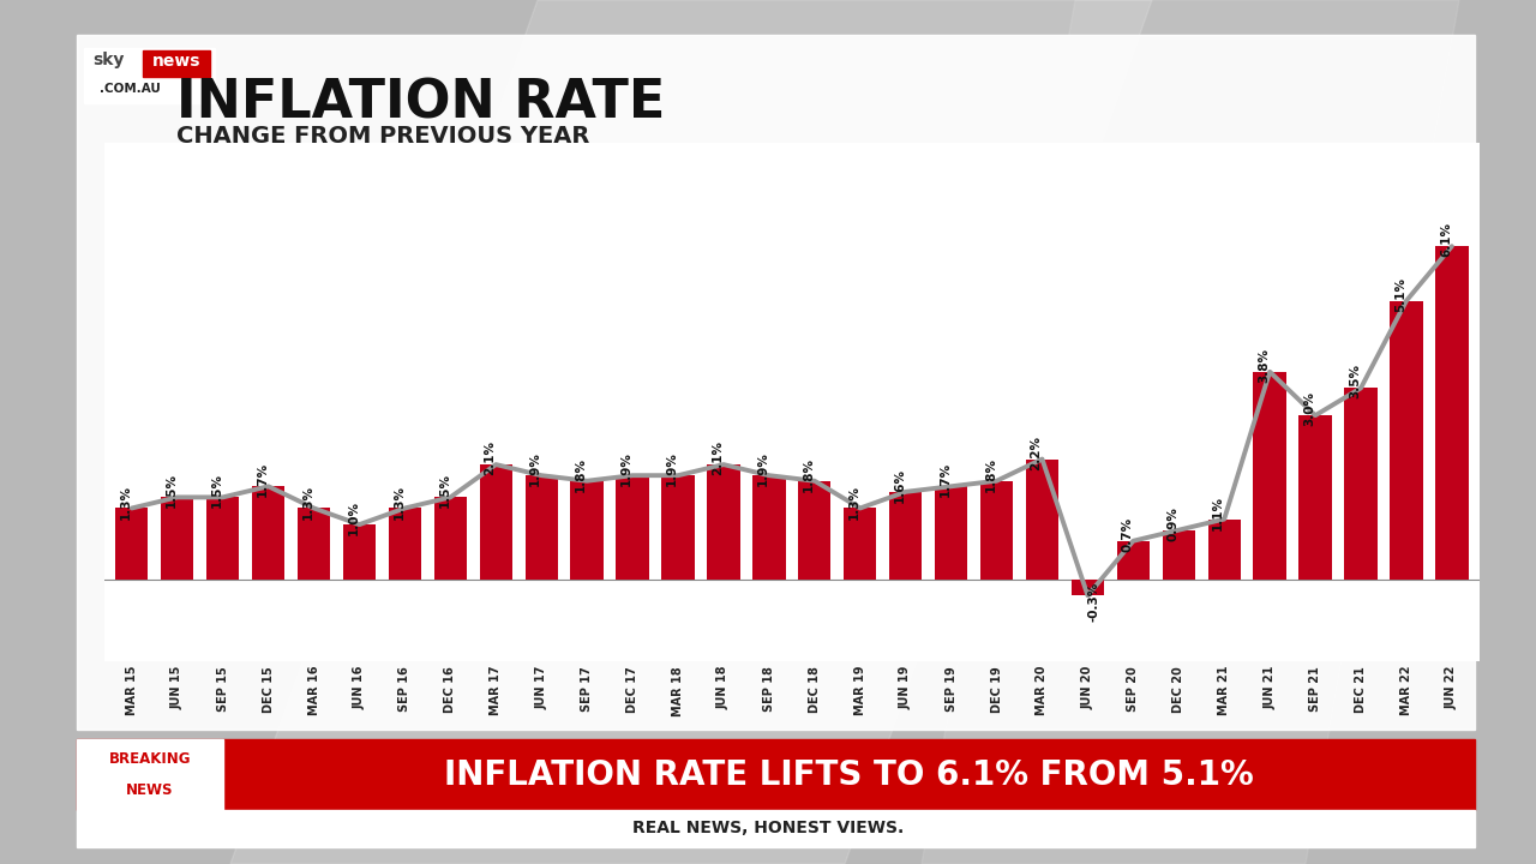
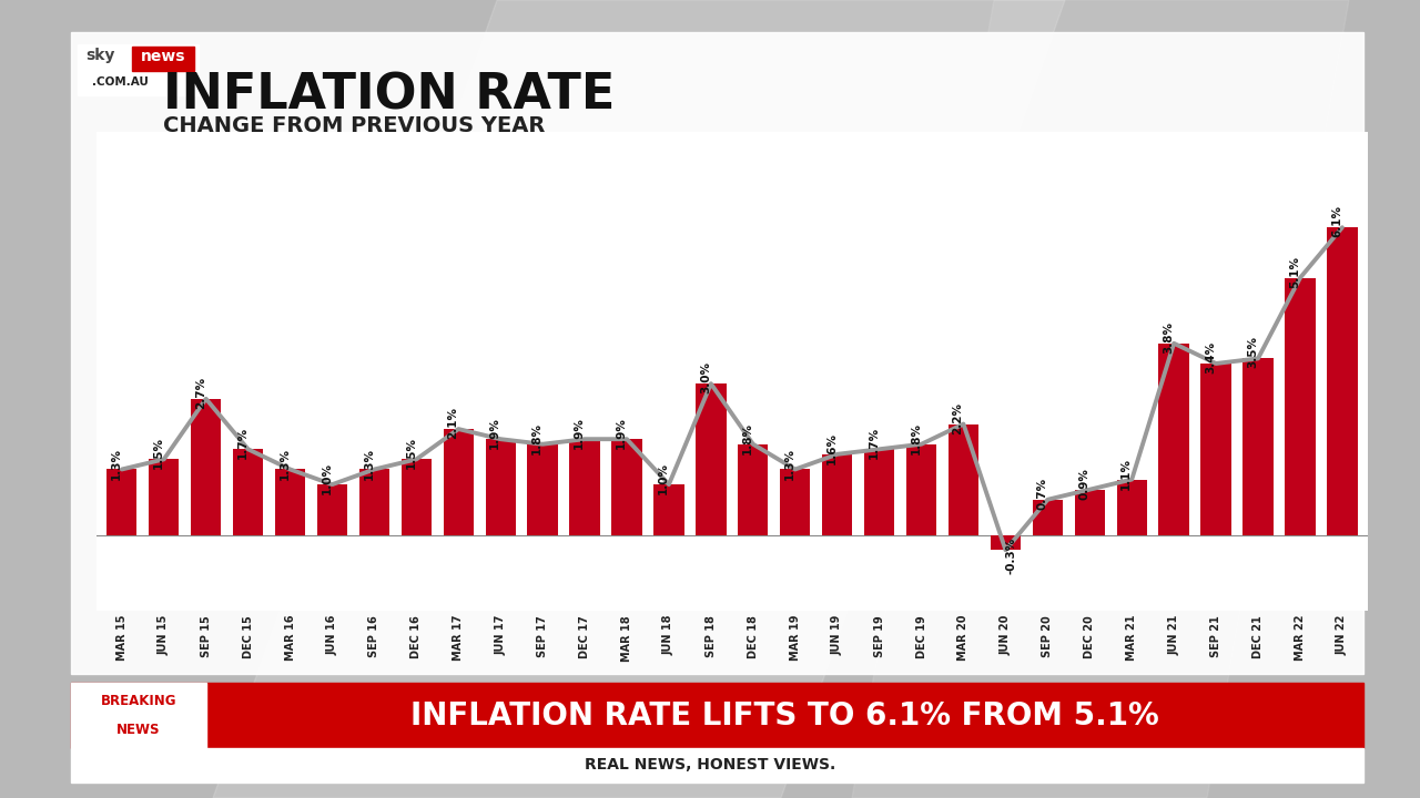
SEP 15: 1.5% -> 2.7%
JUN 18: 2.1% -> 1.0%
SEP 18: 1.9% -> 3.0%
SEP 21: 3.0% -> 3.4%
